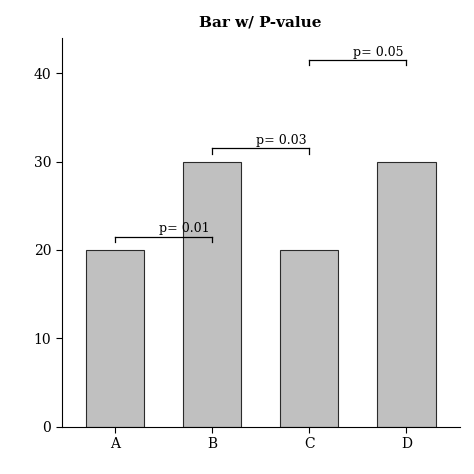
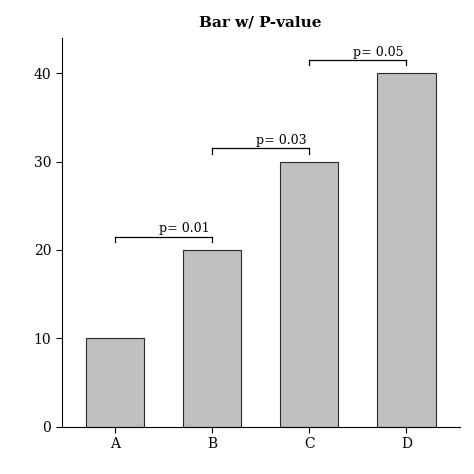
A: 20 -> 10
B: 30 -> 20
C: 20 -> 30
D: 30 -> 40
